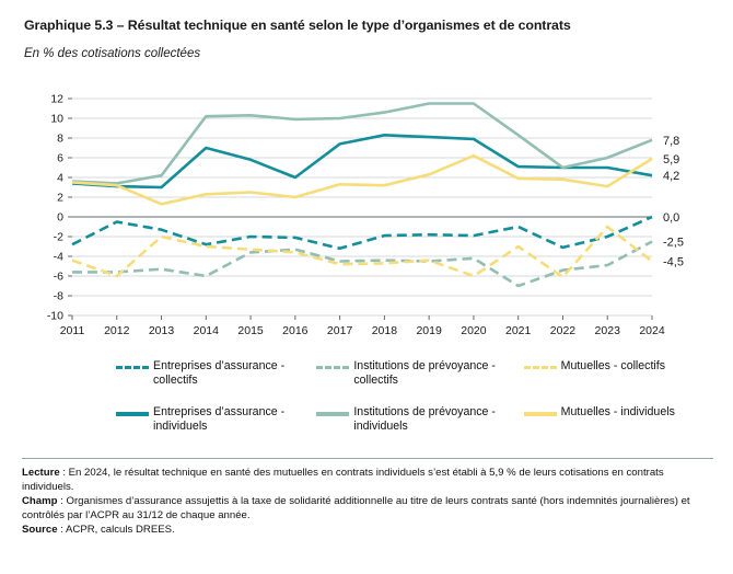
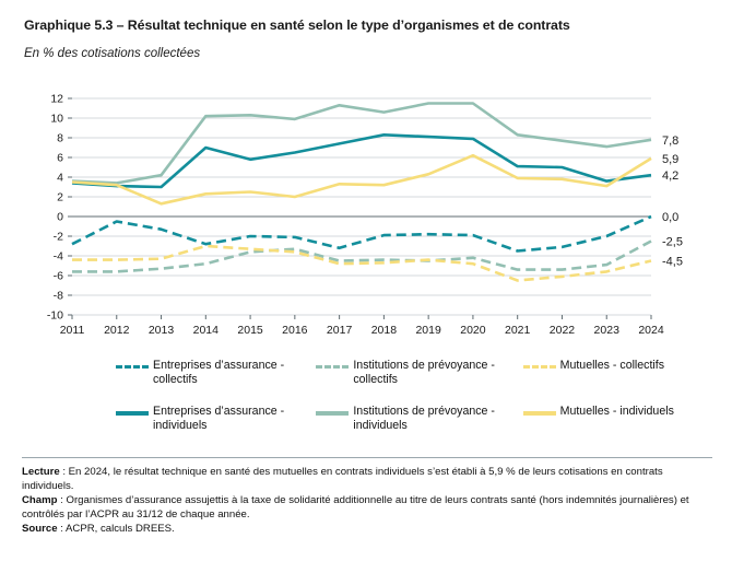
Mutuelles - collectifs/2012: -6 -> -4
Mutuelles - collectifs/2013: -2 -> -4
Institutions de prévoyance - collectifs/2014: -6 -> -5
Entreprises d’assurance - individuels/2016: 4 -> 6
Institutions de prévoyance - individuels/2017: 10 -> 11
Mutuelles - collectifs/2020: -6 -> -5
Entreprises d’assurance - collectifs/2021: -1 -> -4
Institutions de prévoyance - collectifs/2021: -7 -> -5
Mutuelles - collectifs/2021: -3 -> -6
Institutions de prévoyance - individuels/2022: 5 -> 8
Entreprises d’assurance - individuels/2023: 5 -> 4
Institutions de prévoyance - individuels/2023: 6 -> 7
Mutuelles - collectifs/2023: -1 -> -6
